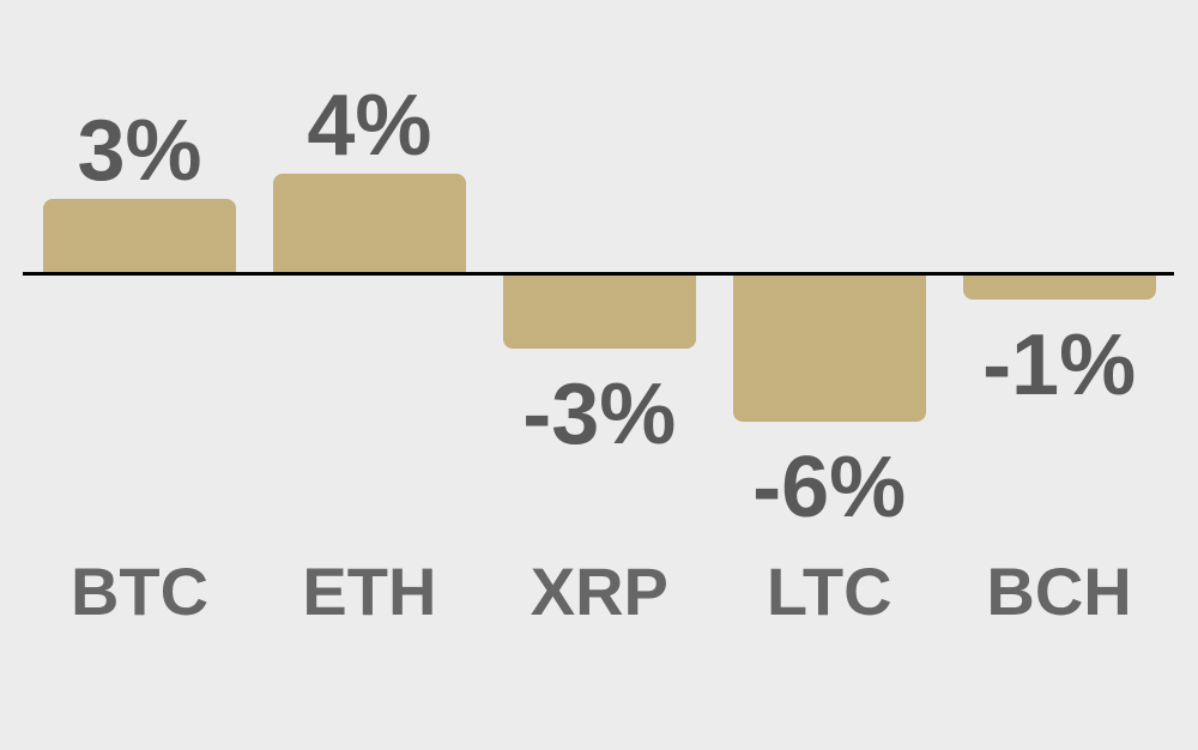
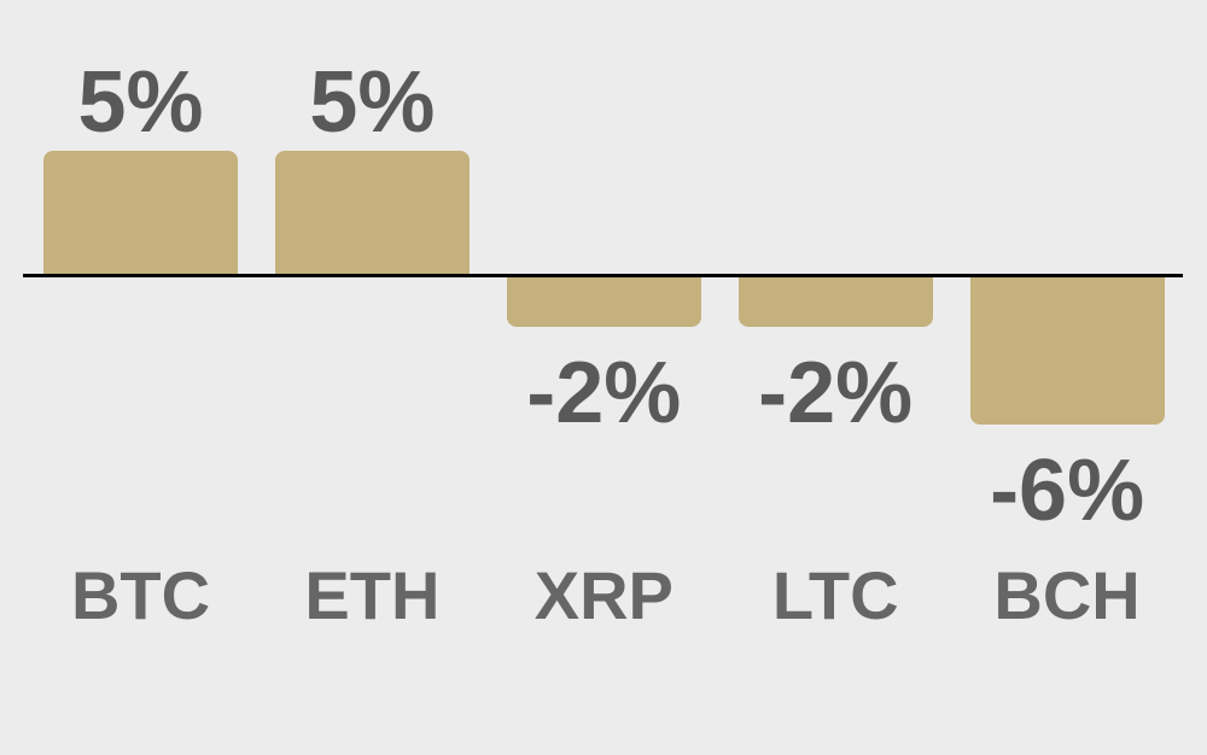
BTC: 3% -> 5%
ETH: 4% -> 5%
XRP: -3% -> -2%
LTC: -6% -> -2%
BCH: -1% -> -6%
